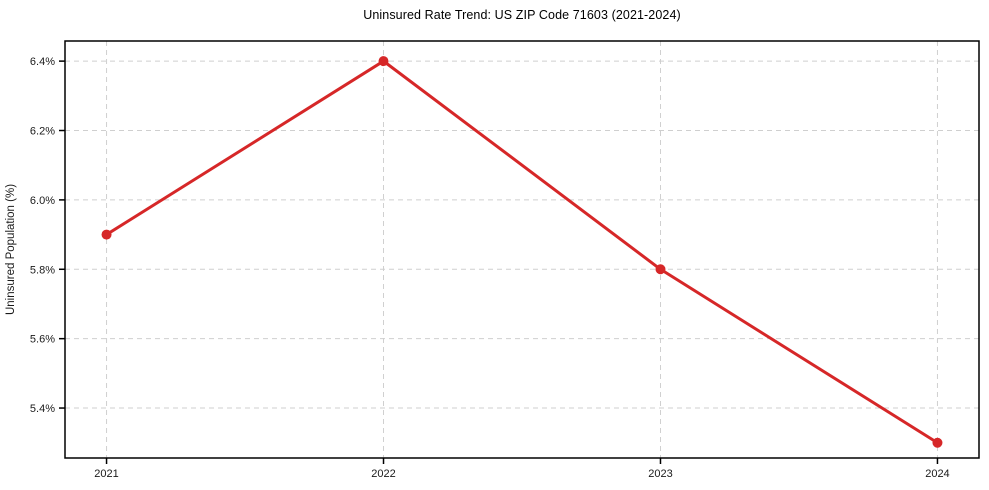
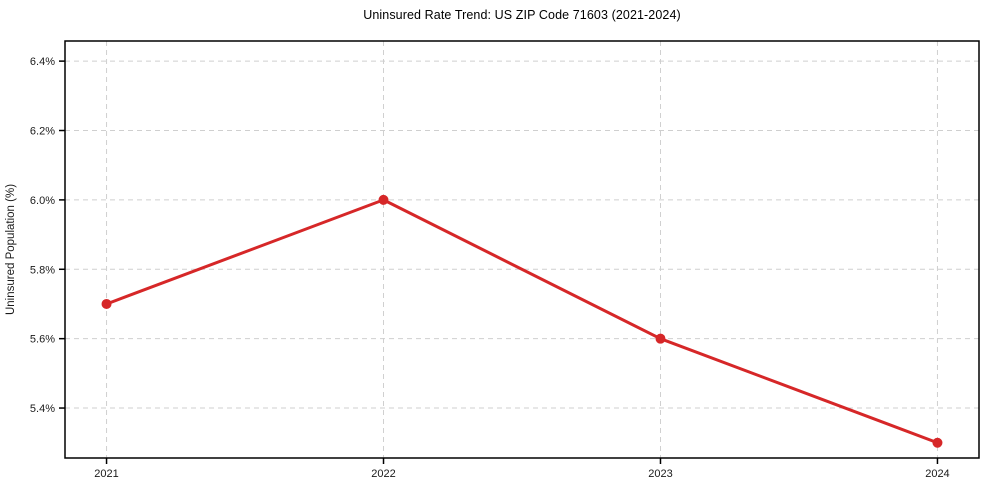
2021: 5.9% -> 5.7%
2022: 6.4% -> 6.0%
2023: 5.8% -> 5.6%
